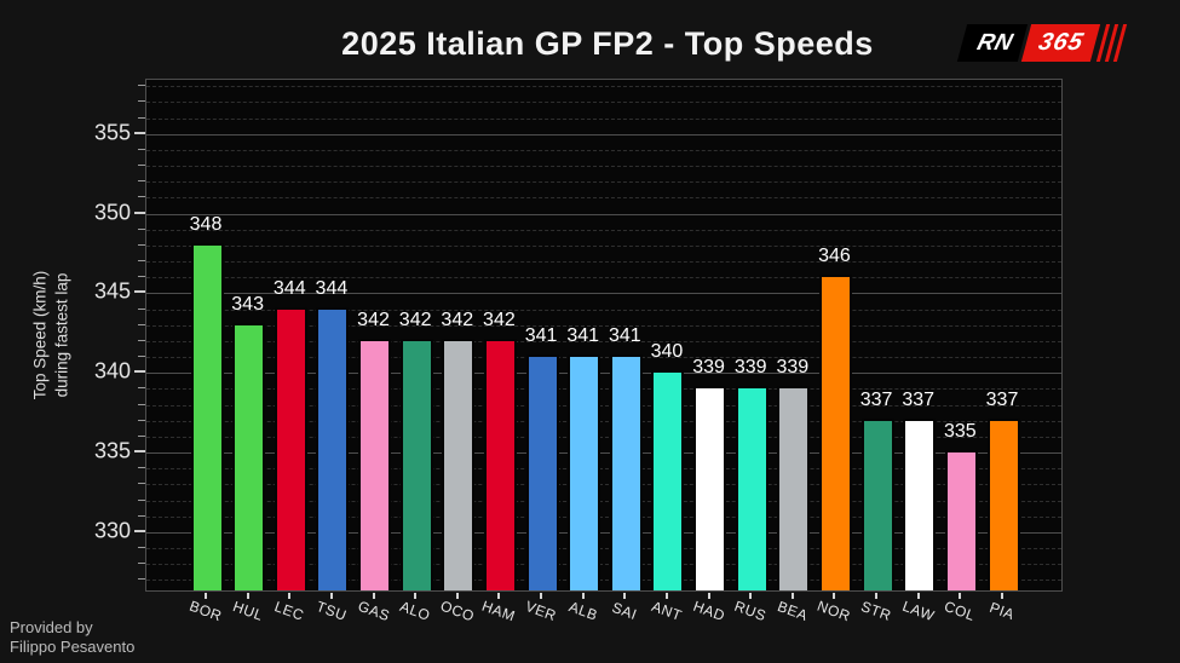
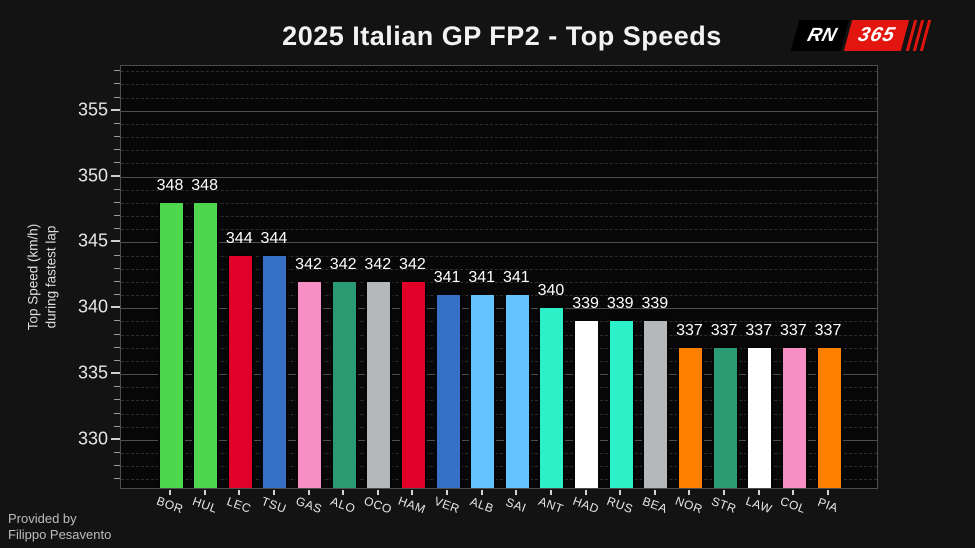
HUL: 343 -> 348
NOR: 346 -> 337
COL: 335 -> 337
